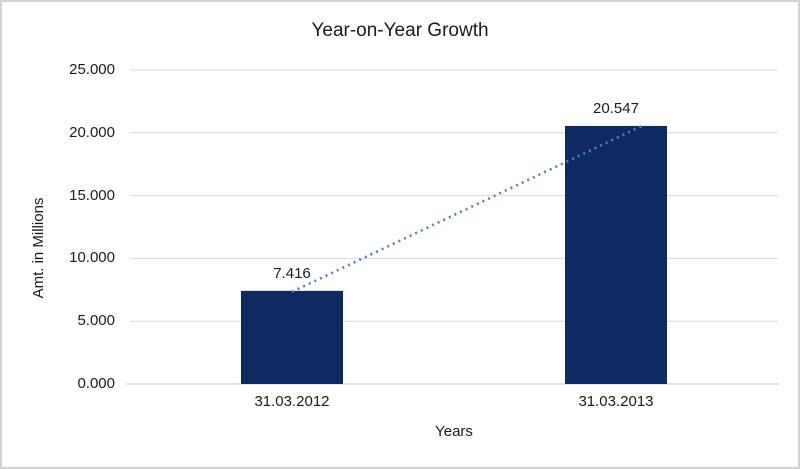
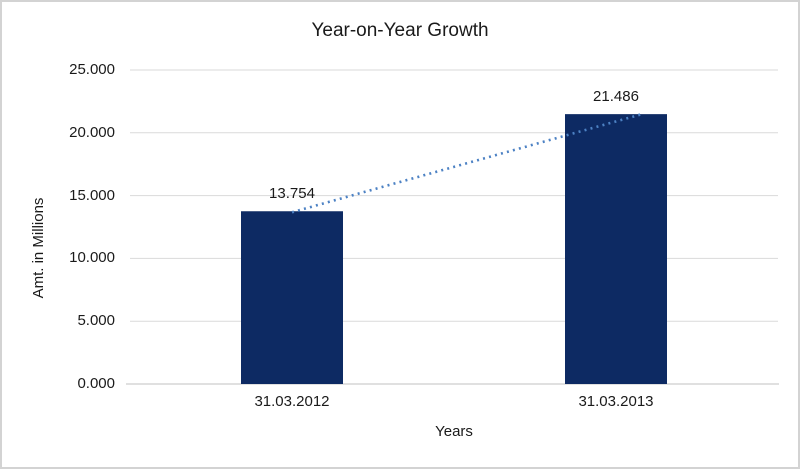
31.03.2012: 7.416 -> 13.754
31.03.2013: 20.547 -> 21.486
